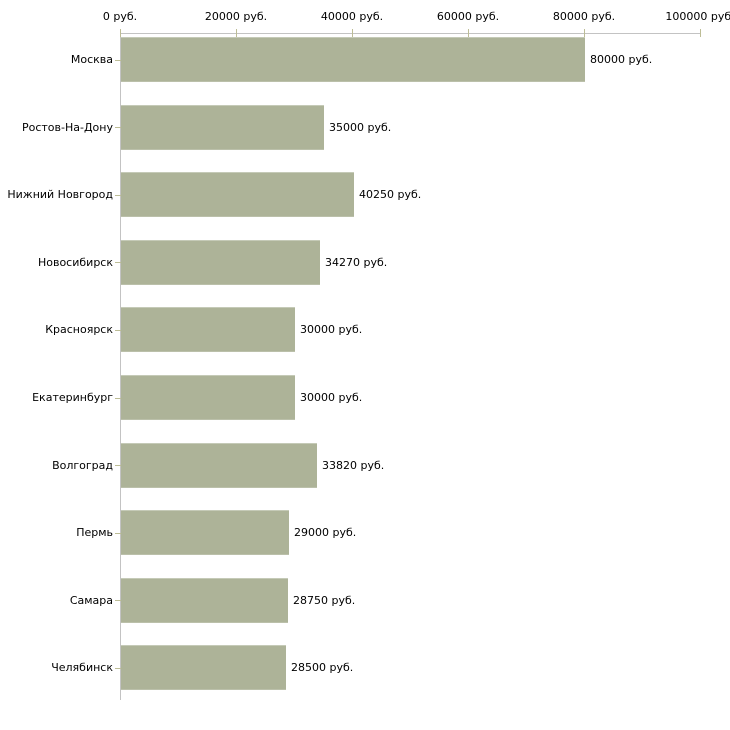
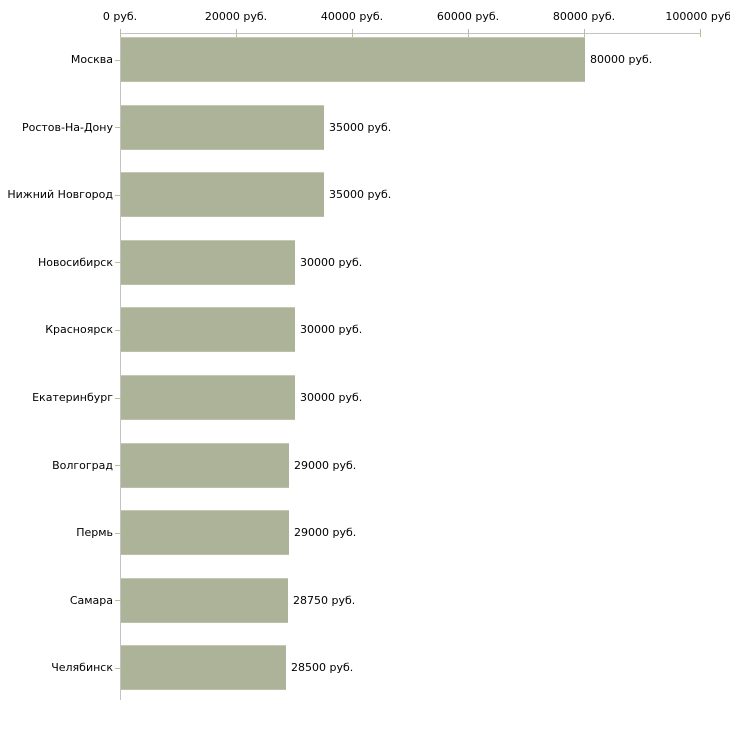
Нижний Новгород: 40250 -> 35000
Новосибирск: 34270 -> 30000
Волгоград: 33820 -> 29000
